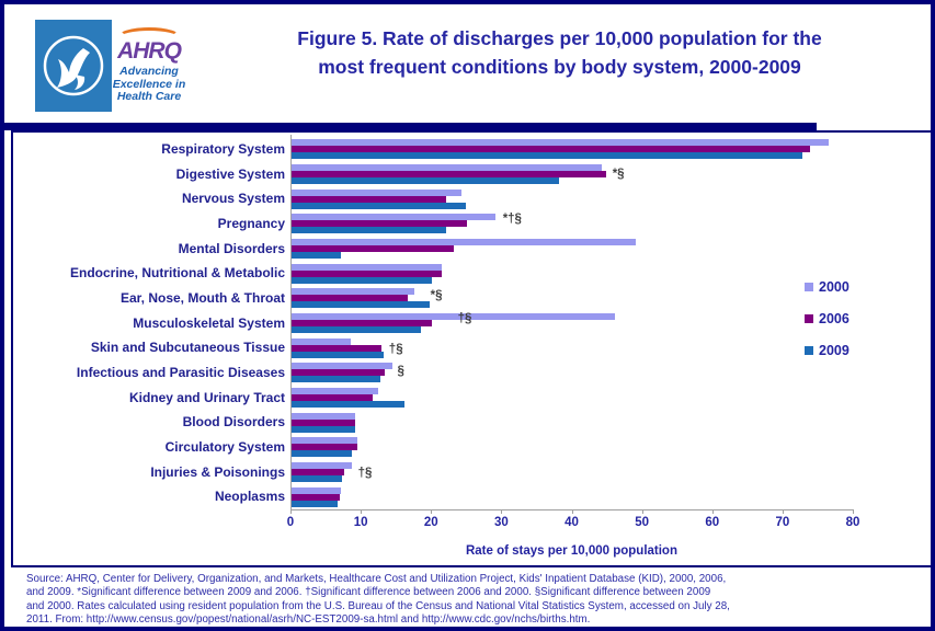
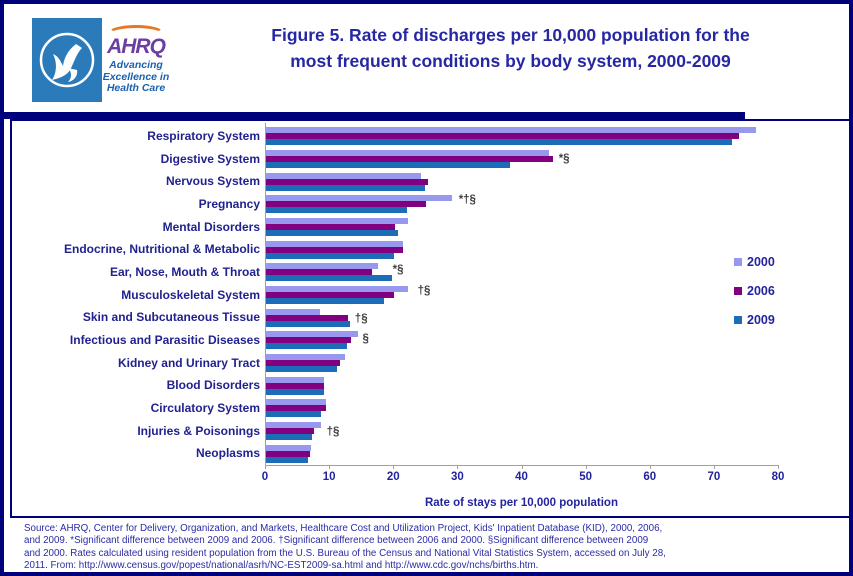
2006/Nervous System: 22 -> 25
2000/Mental Disorders: 49 -> 22
2006/Mental Disorders: 23 -> 20
2009/Mental Disorders: 7 -> 21
2000/Musculoskeletal System: 46 -> 22
2009/Kidney and Urinary Tract: 16 -> 11
